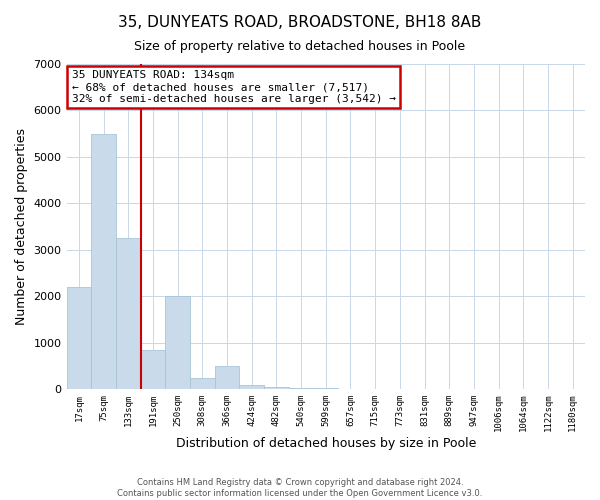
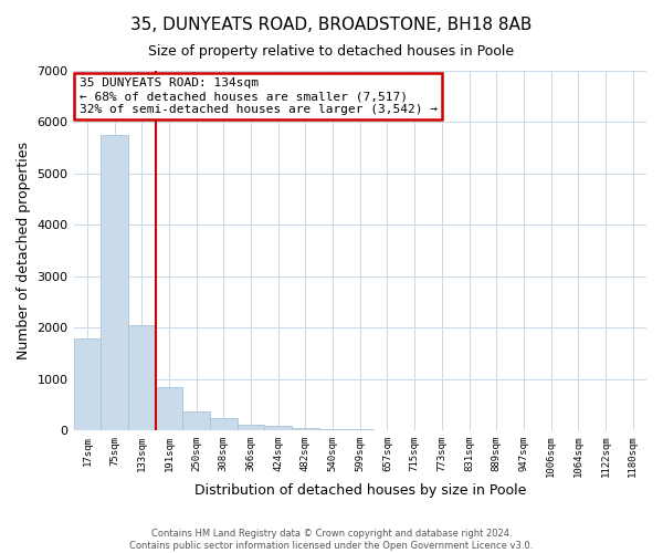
17sqm: 2200 -> 1780
75sqm: 5500 -> 5750
133sqm: 3250 -> 2050
250sqm: 2000 -> 380
366sqm: 500 -> 120
